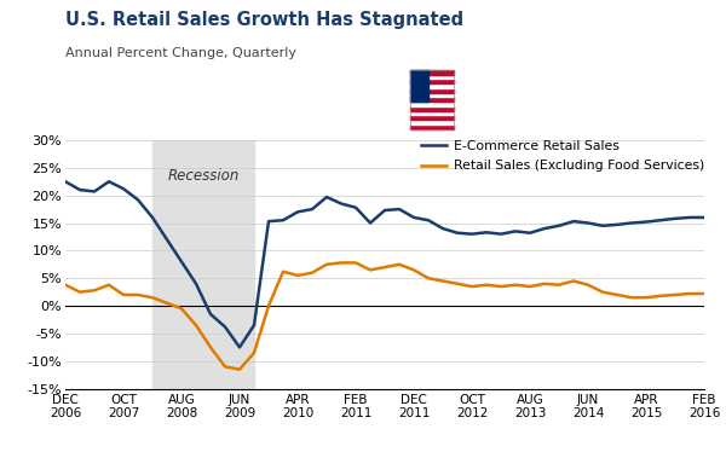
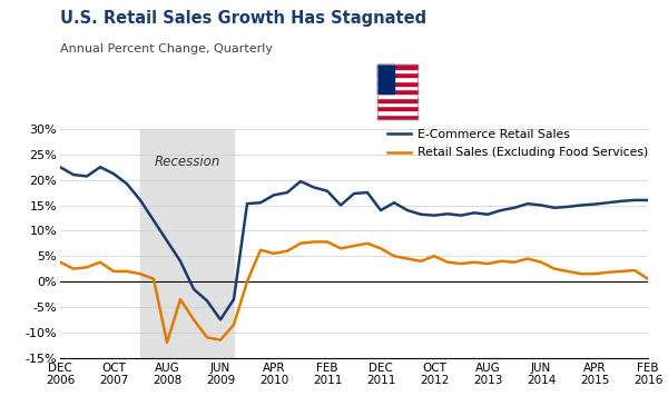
Retail Sales (Excluding Food Services)/AUG 2008: -0.5% -> -12.0%
E-Commerce Retail Sales/DEC 2011: 16.0% -> 14.0%
Retail Sales (Excluding Food Services)/OCT 2012: 3.5% -> 5.0%
Retail Sales (Excluding Food Services)/FEB 2016: 2.2% -> 0.5%
